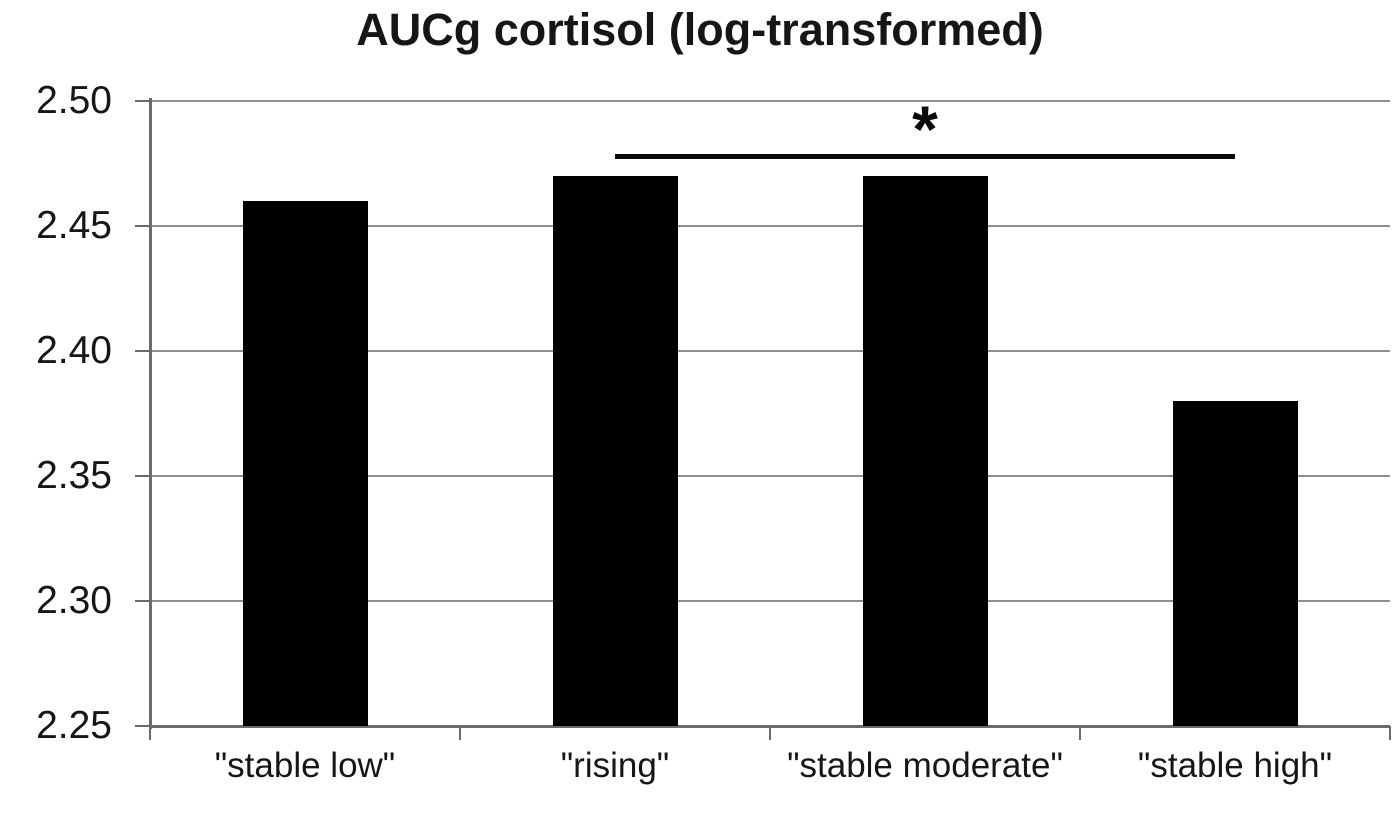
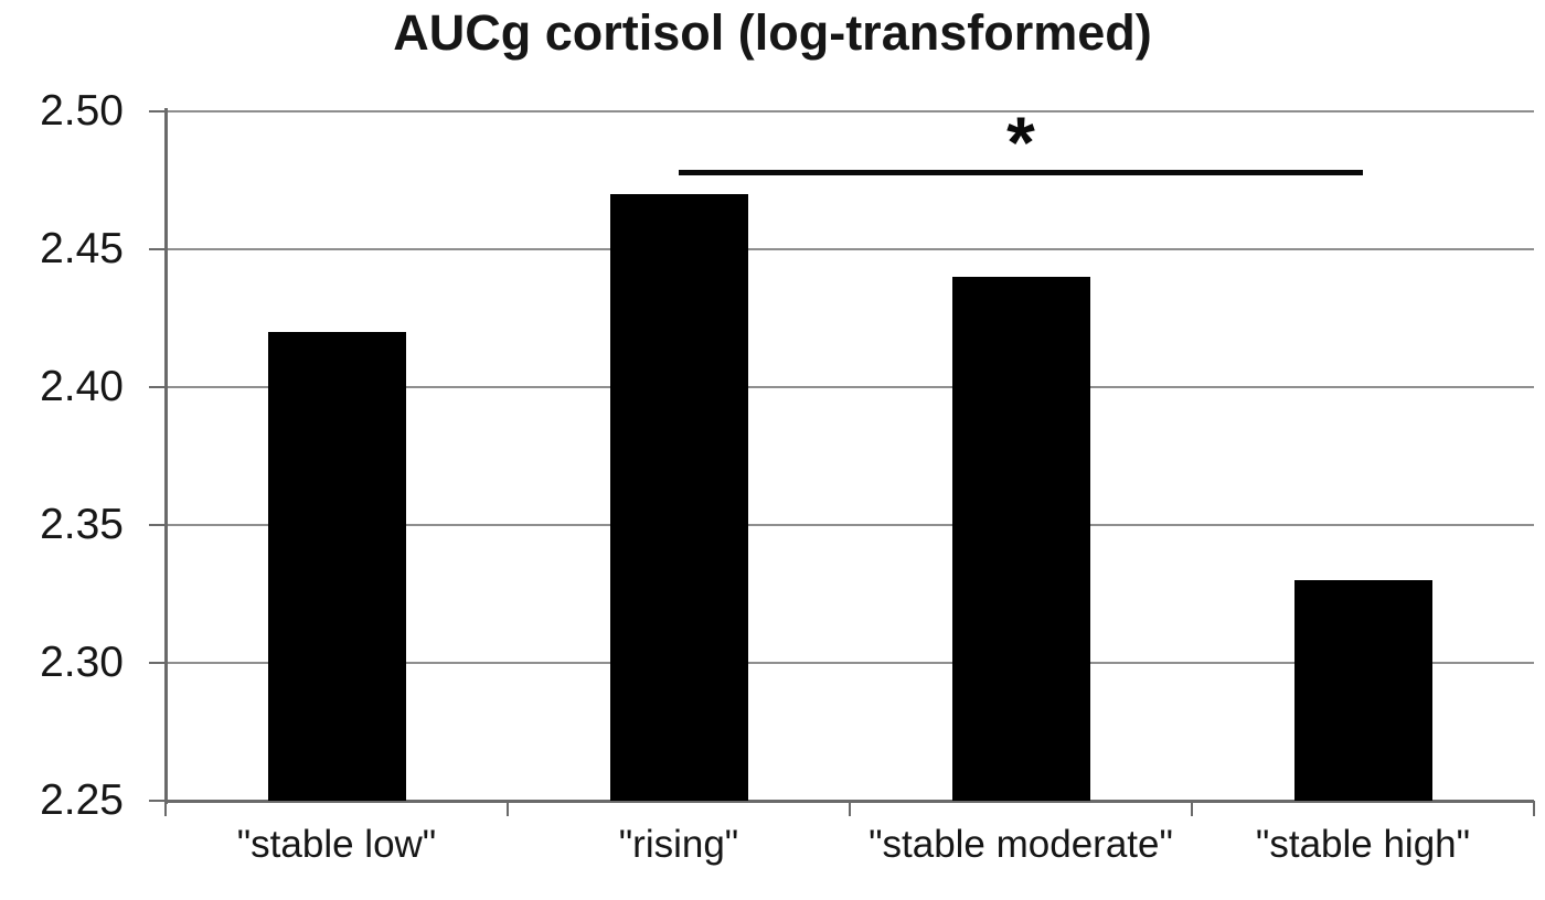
"stable low": 2.46 -> 2.42
"stable moderate": 2.47 -> 2.44
"stable high": 2.38 -> 2.33
